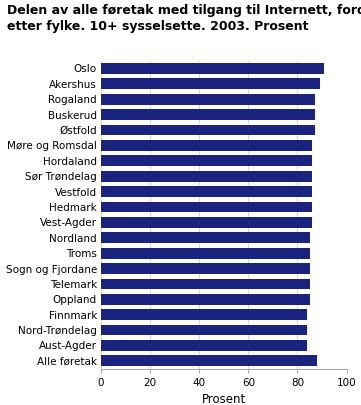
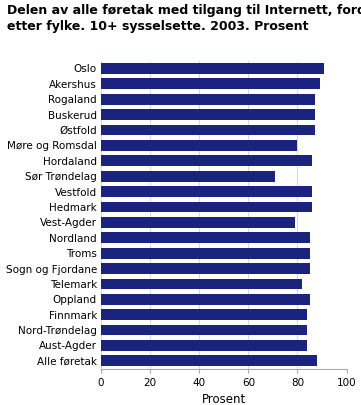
Møre og Romsdal: 86 -> 80
Sør Trøndelag: 86 -> 71
Vest-Agder: 86 -> 79
Telemark: 85 -> 82
